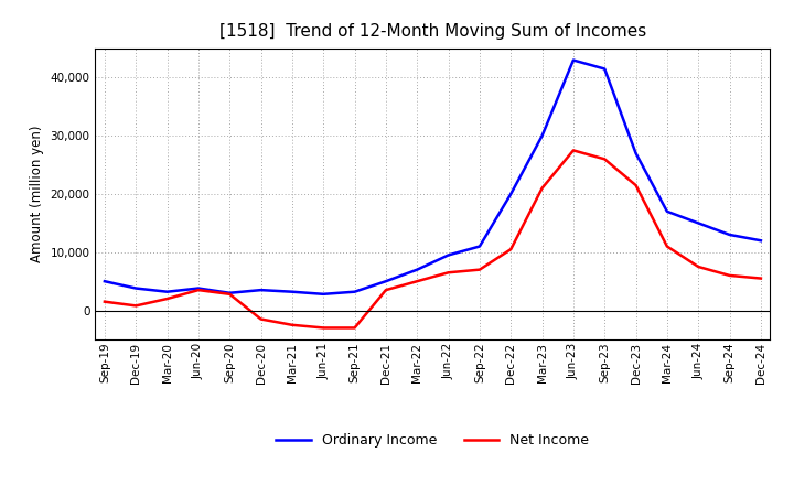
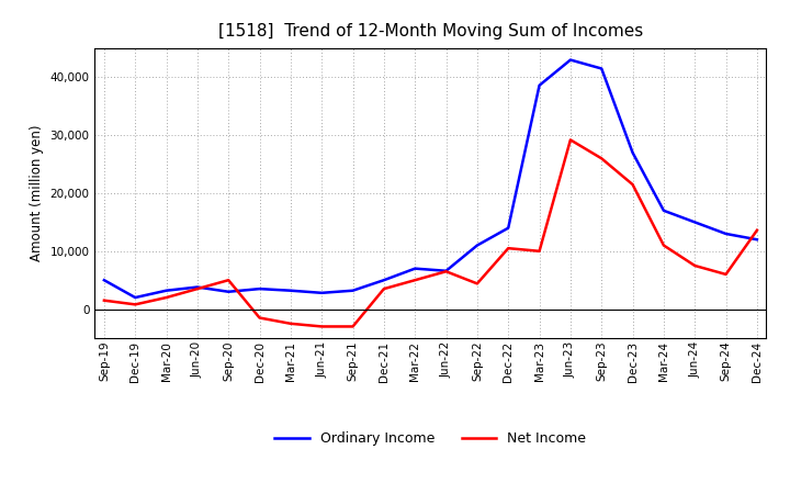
Ordinary Income/Dec-19: 3,800 -> 2,000
Net Income/Sep-20: 2,800 -> 5,000
Ordinary Income/Jun-22: 9,500 -> 6,600
Net Income/Sep-22: 7,000 -> 4,400
Ordinary Income/Dec-22: 20,000 -> 14,000
Ordinary Income/Mar-23: 30,000 -> 38,600
Net Income/Mar-23: 21,000 -> 10,000
Net Income/Jun-23: 27,500 -> 29,200
Net Income/Dec-24: 5,500 -> 13,600
